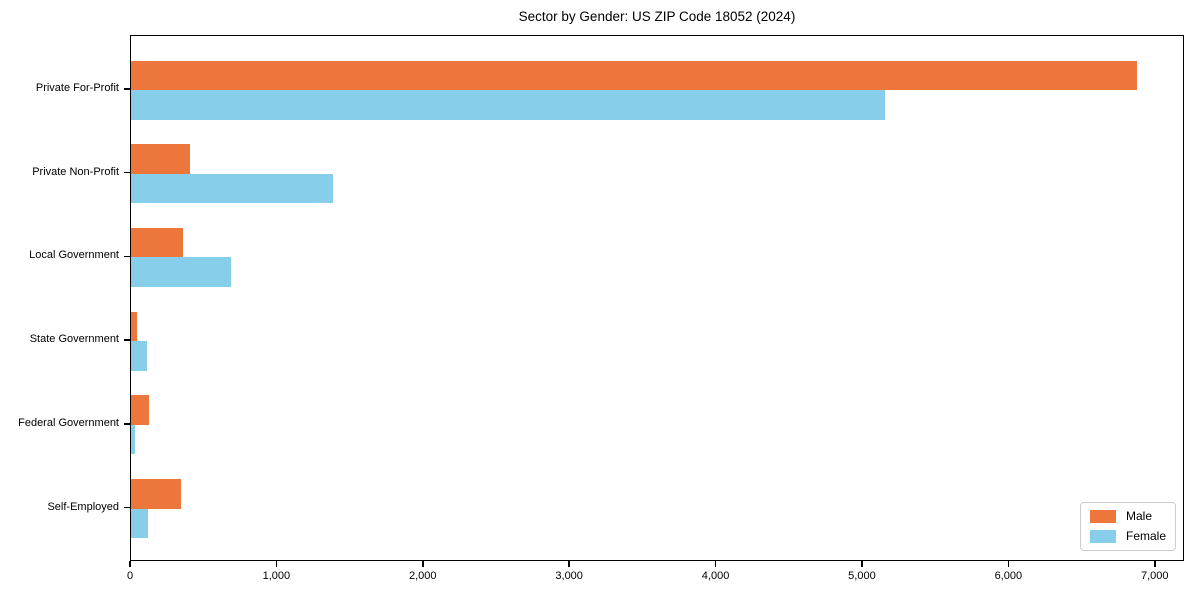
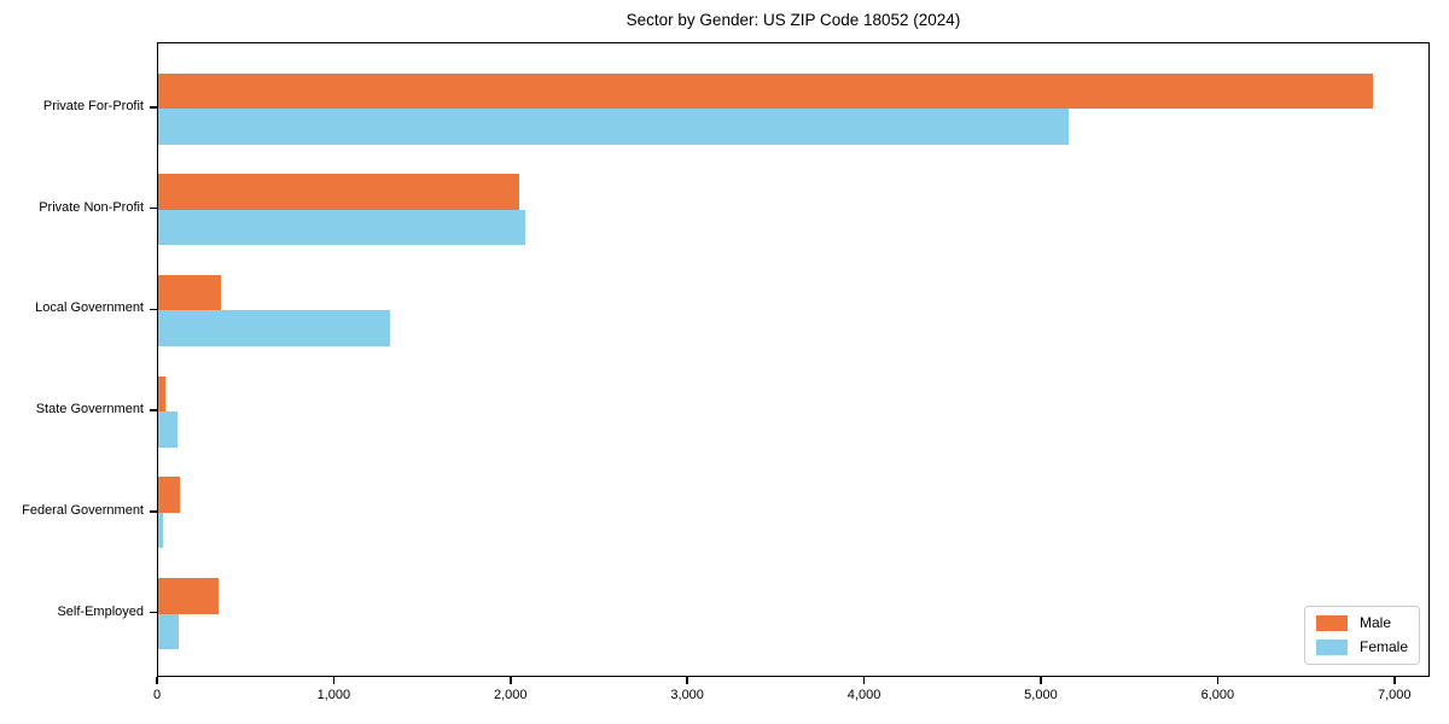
Male/Private Non-Profit: 400 -> 2040
Female/Private Non-Profit: 1380 -> 2080
Female/Local Government: 680 -> 1310
